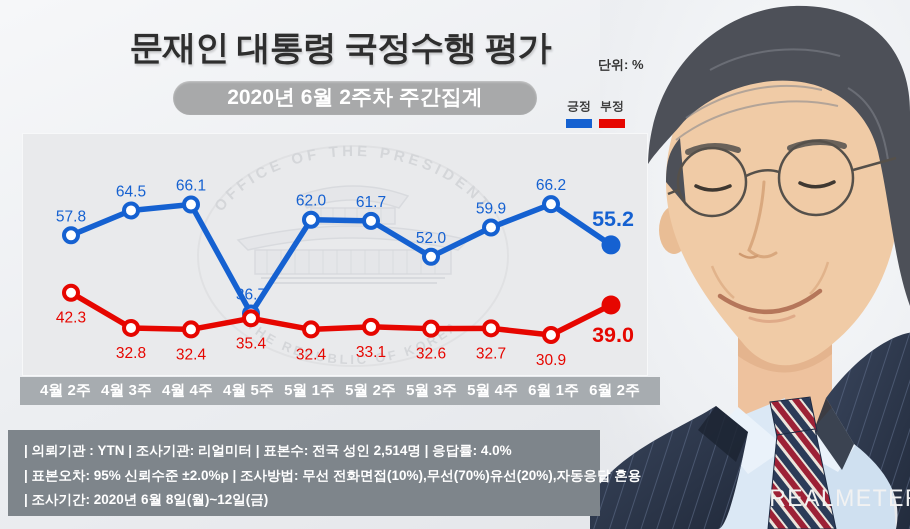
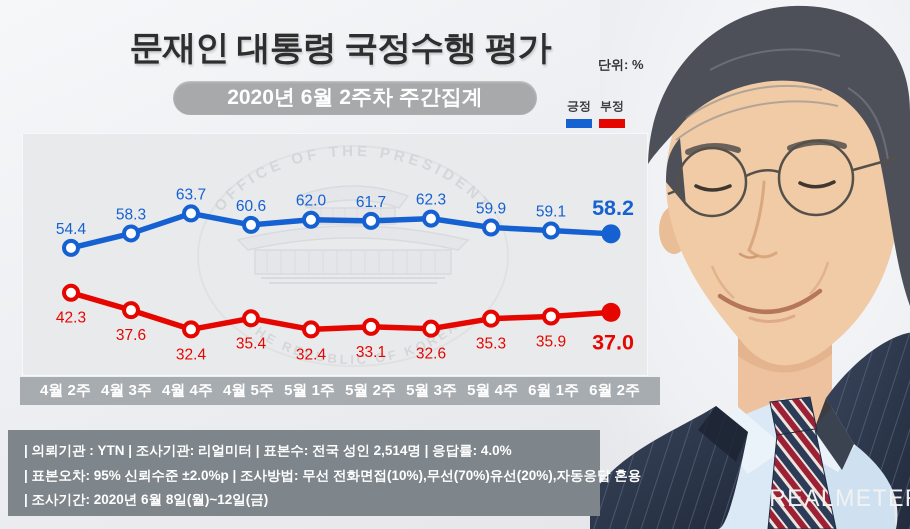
긍정/4월 2주: 57.8 -> 54.4
긍정/4월 3주: 64.5 -> 58.3
부정/4월 3주: 32.8 -> 37.6
긍정/4월 4주: 66.1 -> 63.7
긍정/4월 5주: 36.7 -> 60.6
긍정/5월 3주: 52.0 -> 62.3
부정/5월 4주: 32.7 -> 35.3
긍정/6월 1주: 66.2 -> 59.1
부정/6월 1주: 30.9 -> 35.9
긍정/6월 2주: 55.2 -> 58.2
부정/6월 2주: 39.0 -> 37.0
